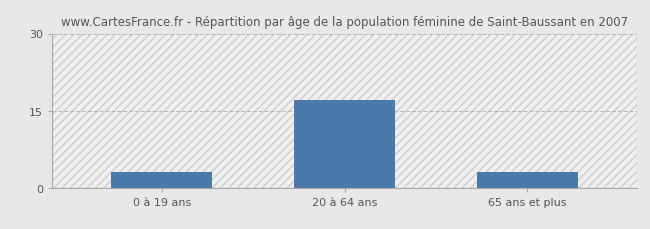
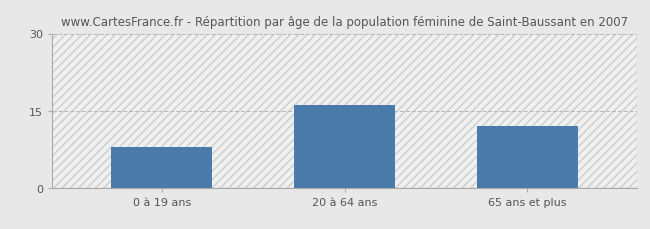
0 à 19 ans: 3 -> 8
20 à 64 ans: 17 -> 16
65 ans et plus: 3 -> 12
